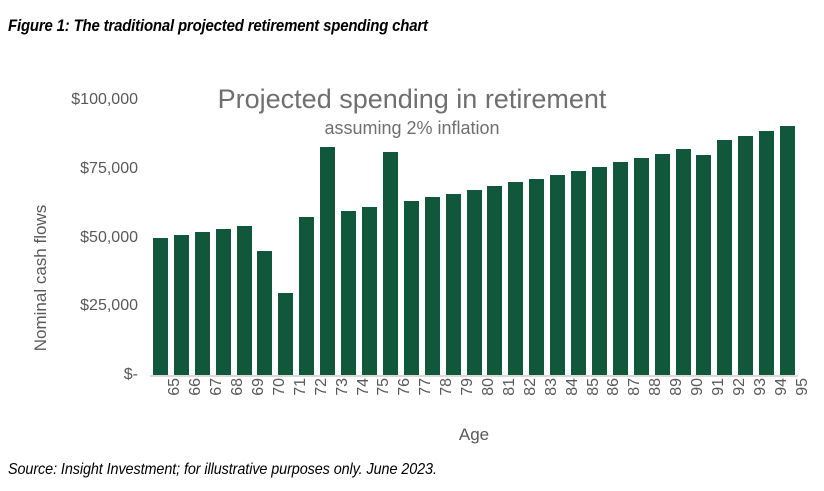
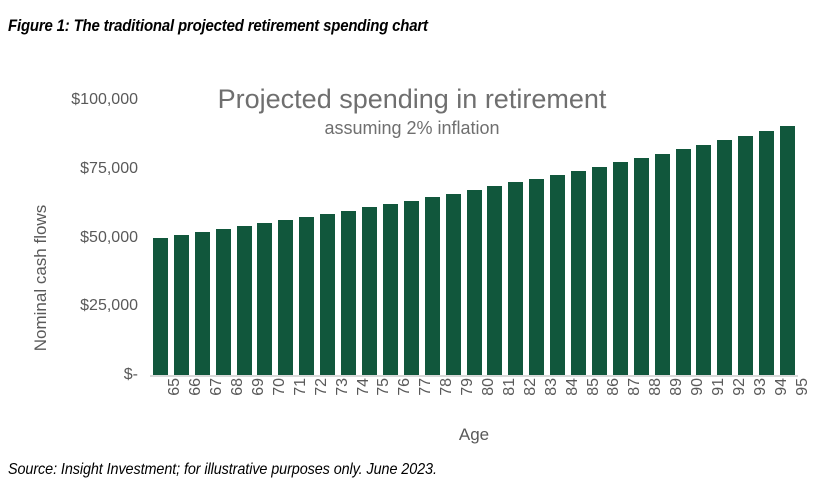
70: $45000 -> $55000
71: $30000 -> $56000
73: $83000 -> $59000
76: $81000 -> $62000
91: $80000 -> $84000
